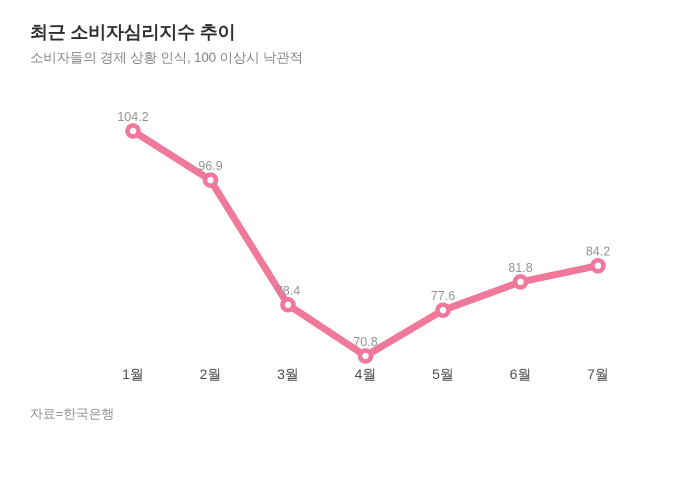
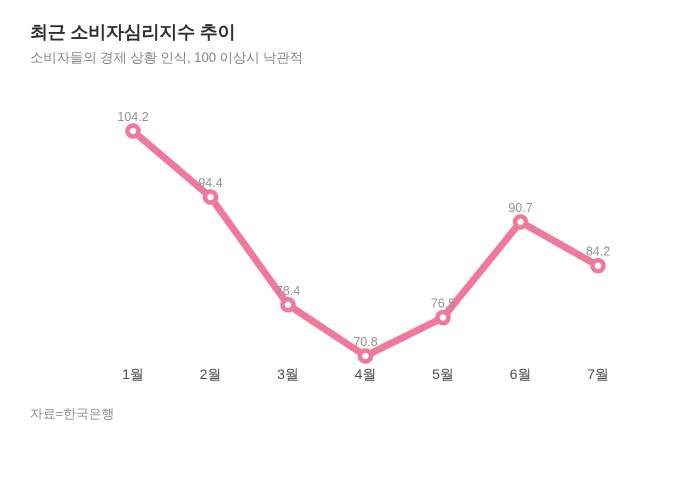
2월: 96.9 -> 94.4
5월: 77.6 -> 76.5
6월: 81.8 -> 90.7
